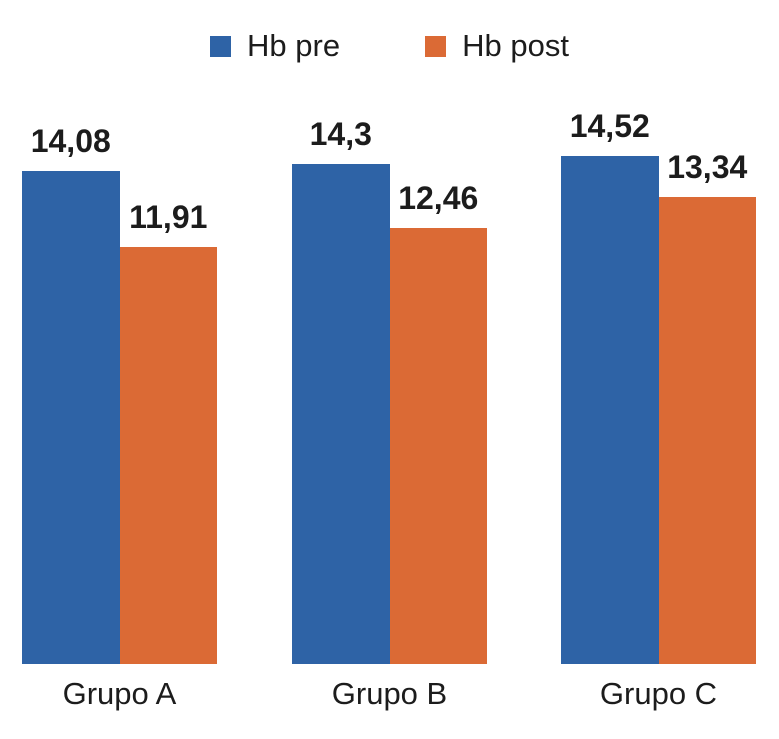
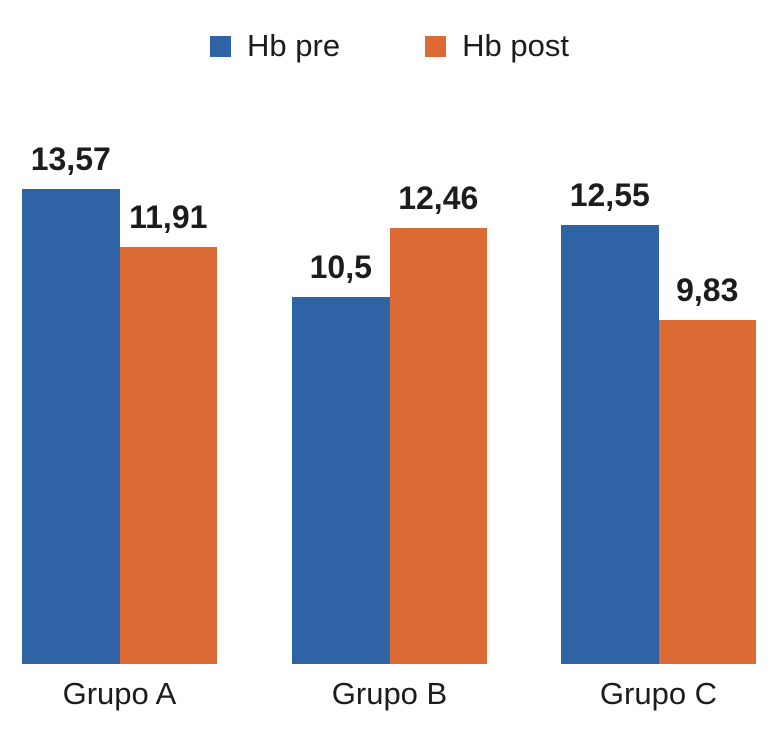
Hb pre/Grupo A: 14,08 -> 13,57
Hb pre/Grupo B: 14,3 -> 10,5
Hb pre/Grupo C: 14,52 -> 12,55
Hb post/Grupo C: 13,34 -> 9,83
